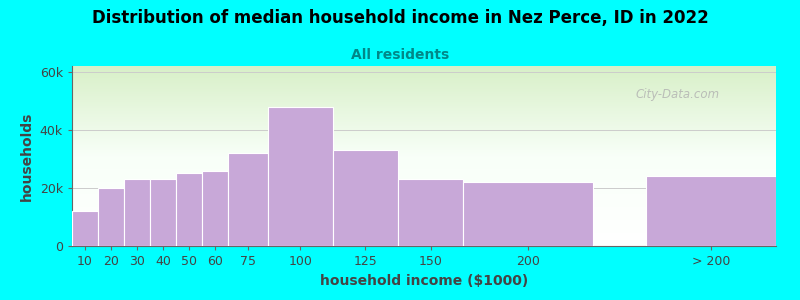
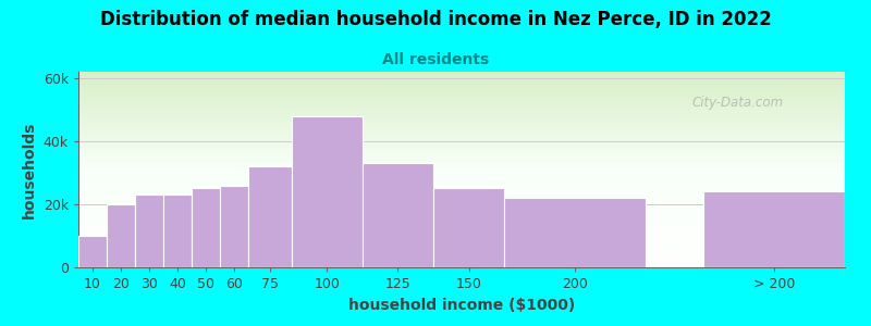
10: 12k -> 10k
150: 23k -> 25k
